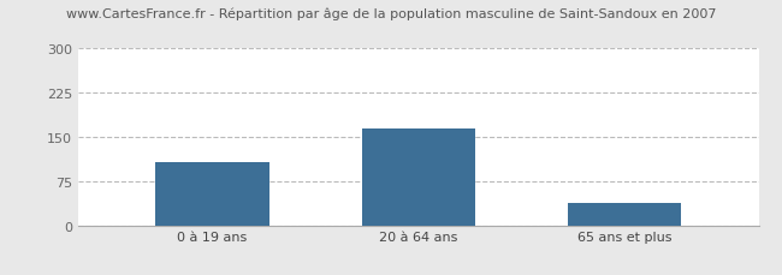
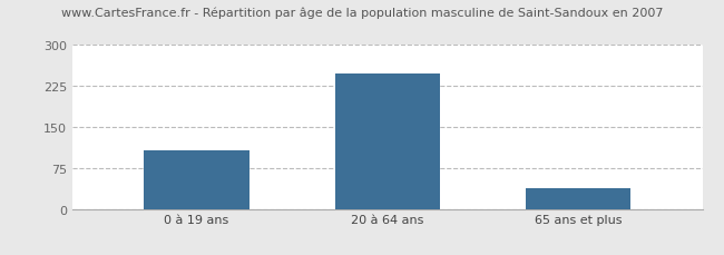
20 à 64 ans: 165 -> 248
